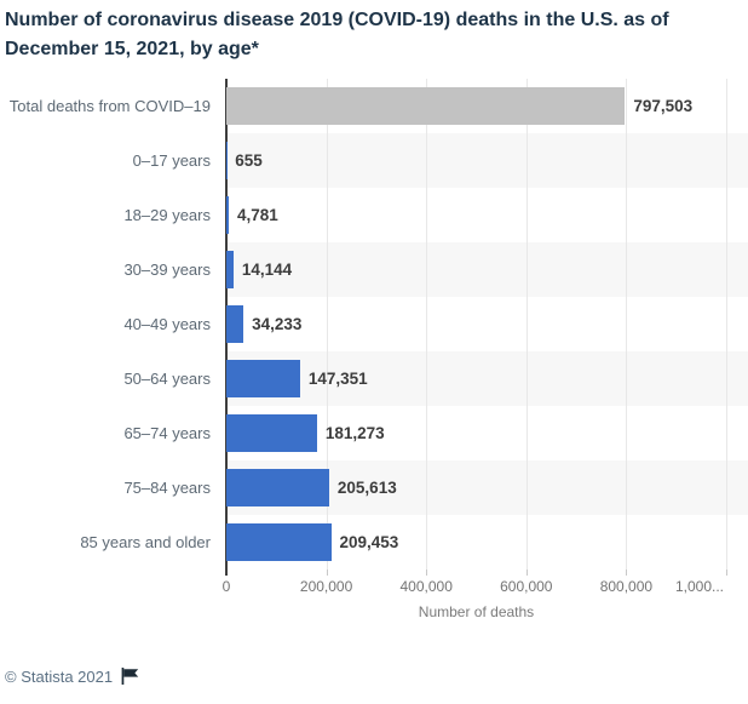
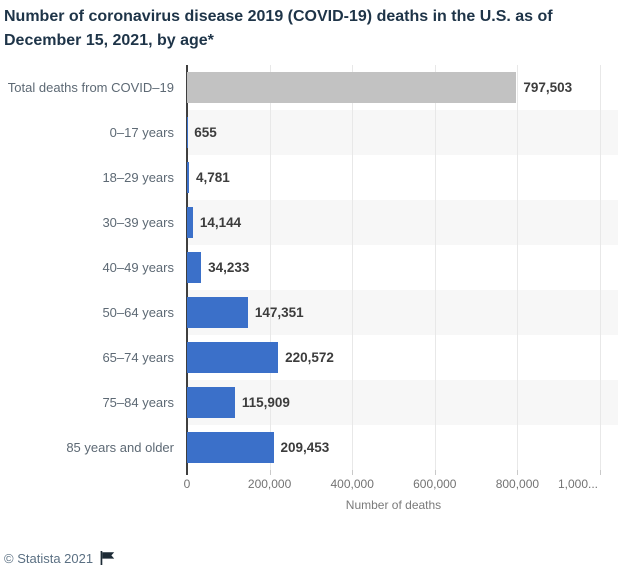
65–74 years: 181,273 -> 220,572
75–84 years: 205,613 -> 115,909
